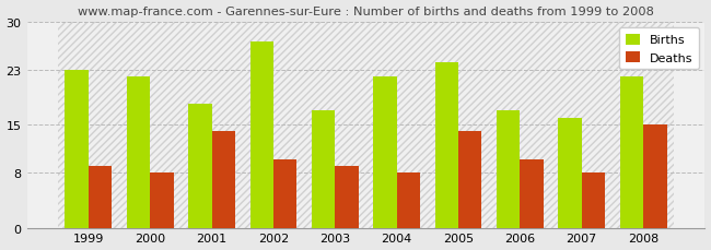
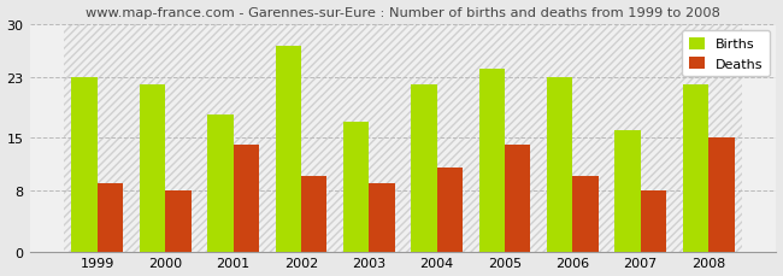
Deaths/2004: 8 -> 11
Births/2006: 17 -> 23
